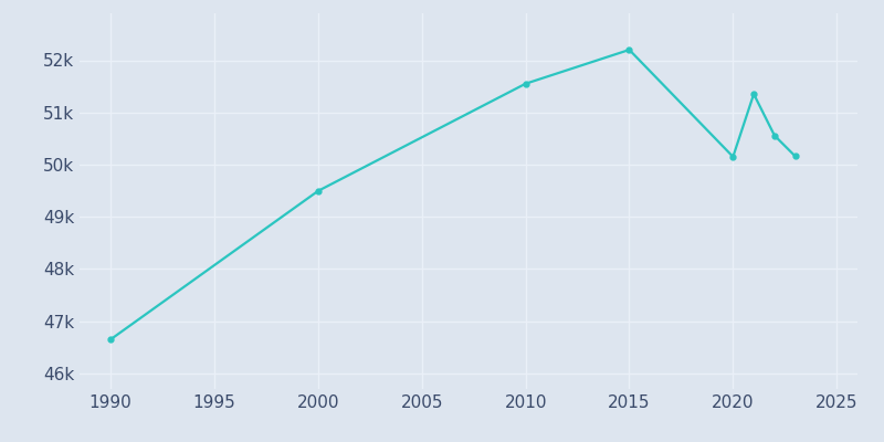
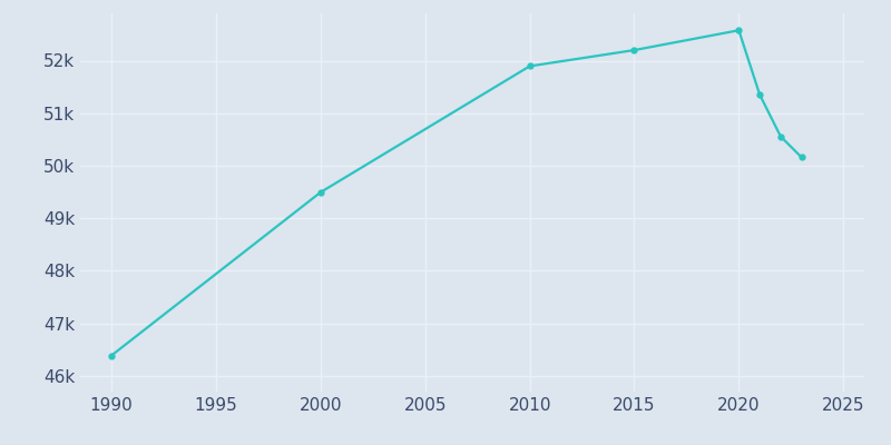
1990: 46.65k -> 46.39k
2010: 51.55k -> 51.90k
2020: 50.15k -> 52.58k
